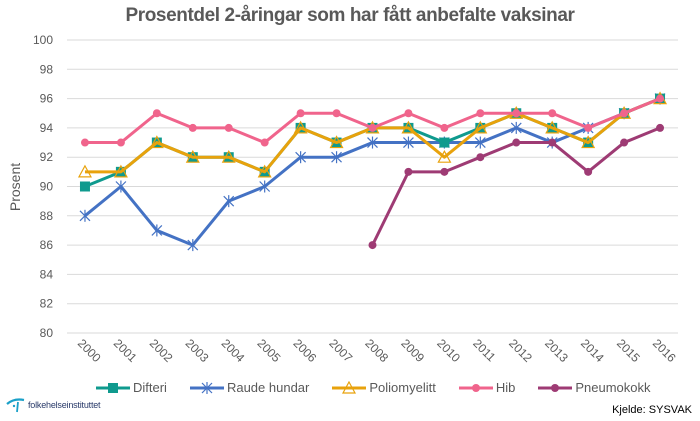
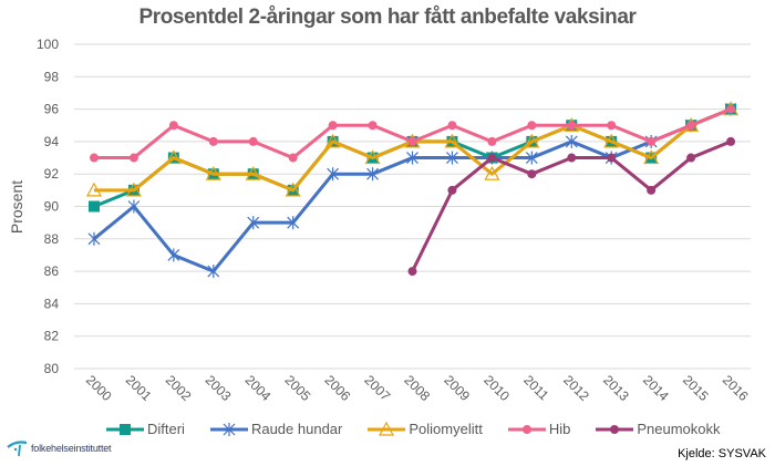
Raude hundar/2005: 90 -> 89
Pneumokokk/2010: 91 -> 93
